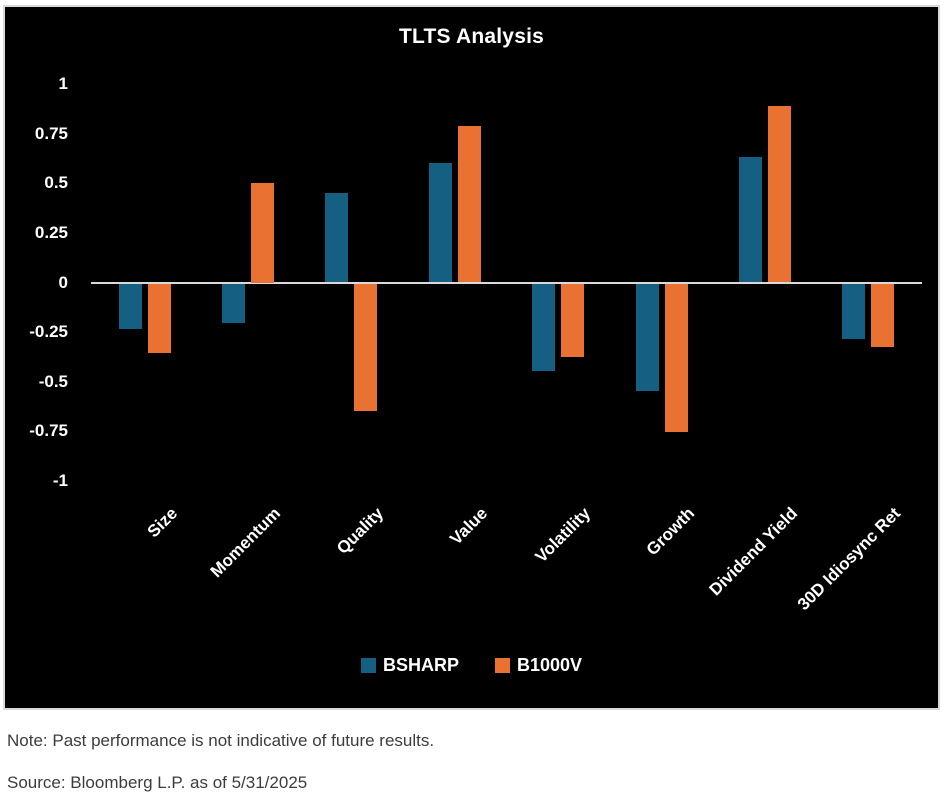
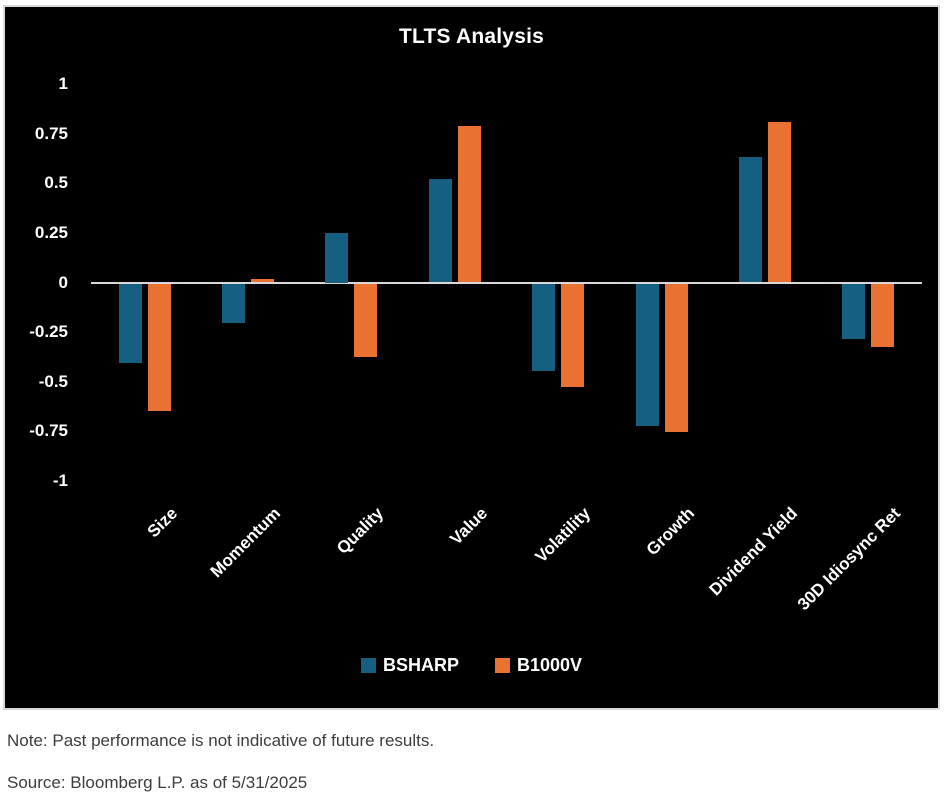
BSHARP/Size: -0.23 -> -0.40
B1000V/Size: -0.35 -> -0.64
B1000V/Momentum: 0.50 -> 0.02
BSHARP/Quality: 0.45 -> 0.25
B1000V/Quality: -0.64 -> -0.37
BSHARP/Value: 0.60 -> 0.52
B1000V/Volatility: -0.37 -> -0.52
BSHARP/Growth: -0.54 -> -0.72
B1000V/Dividend Yield: 0.89 -> 0.81
